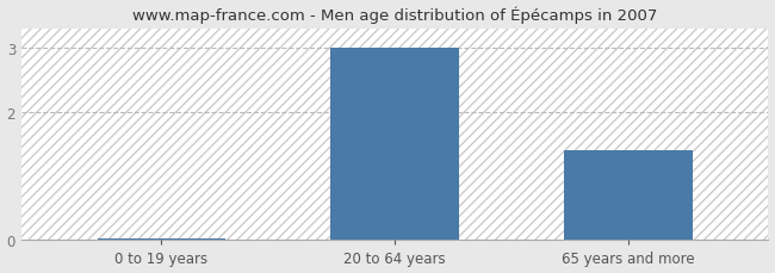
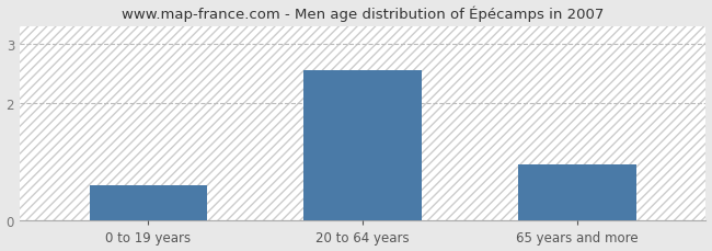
0 to 19 years: 0.03 -> 0.60
20 to 64 years: 3.00 -> 2.56
65 years and more: 1.40 -> 0.96
